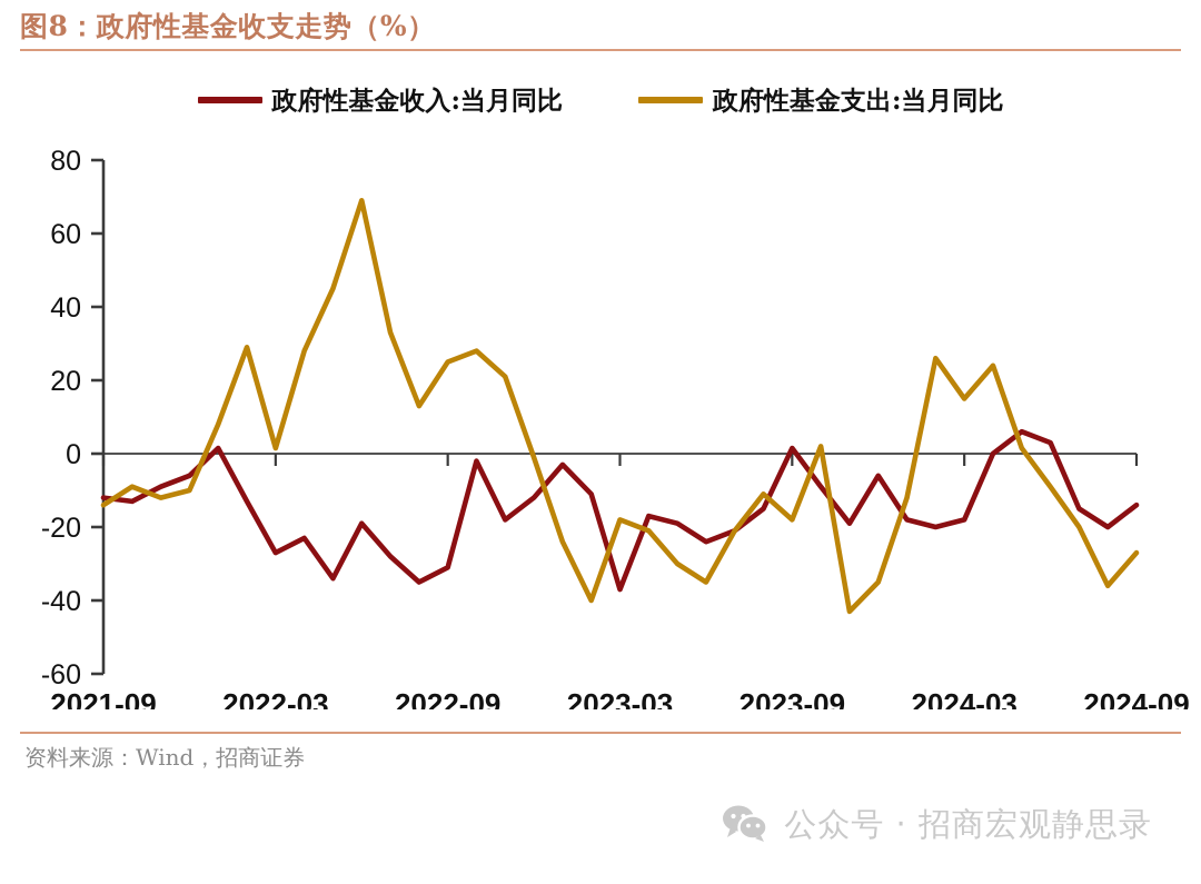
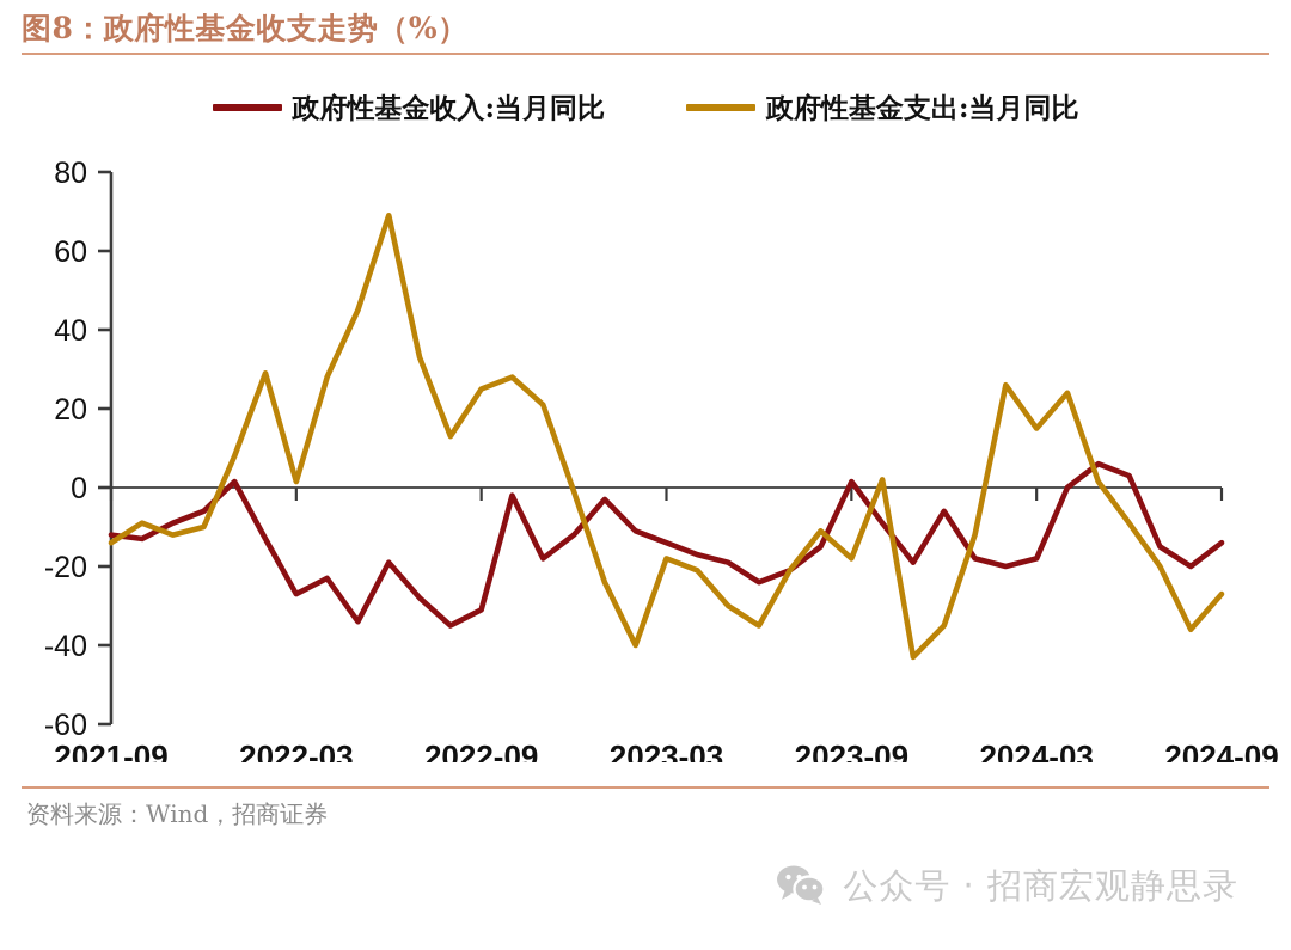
政府性基金收入:当月同比/2023-03: -37 -> -14
